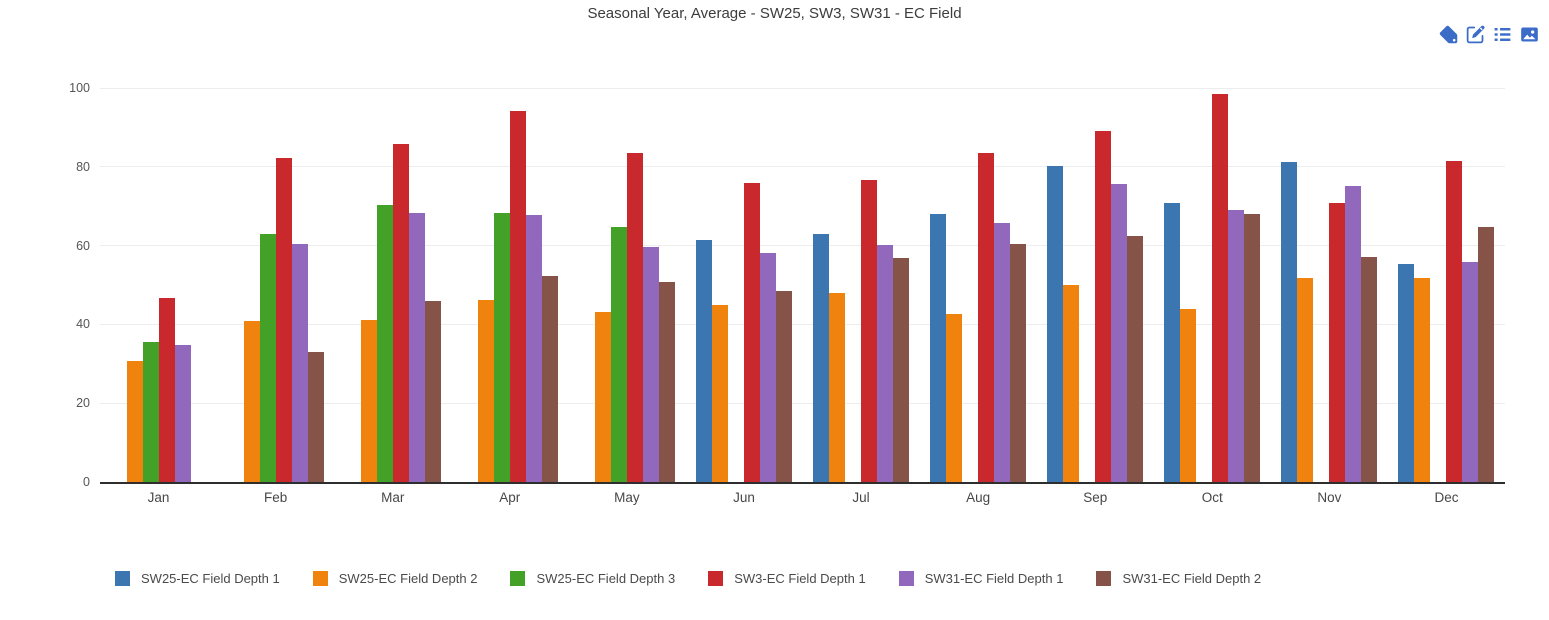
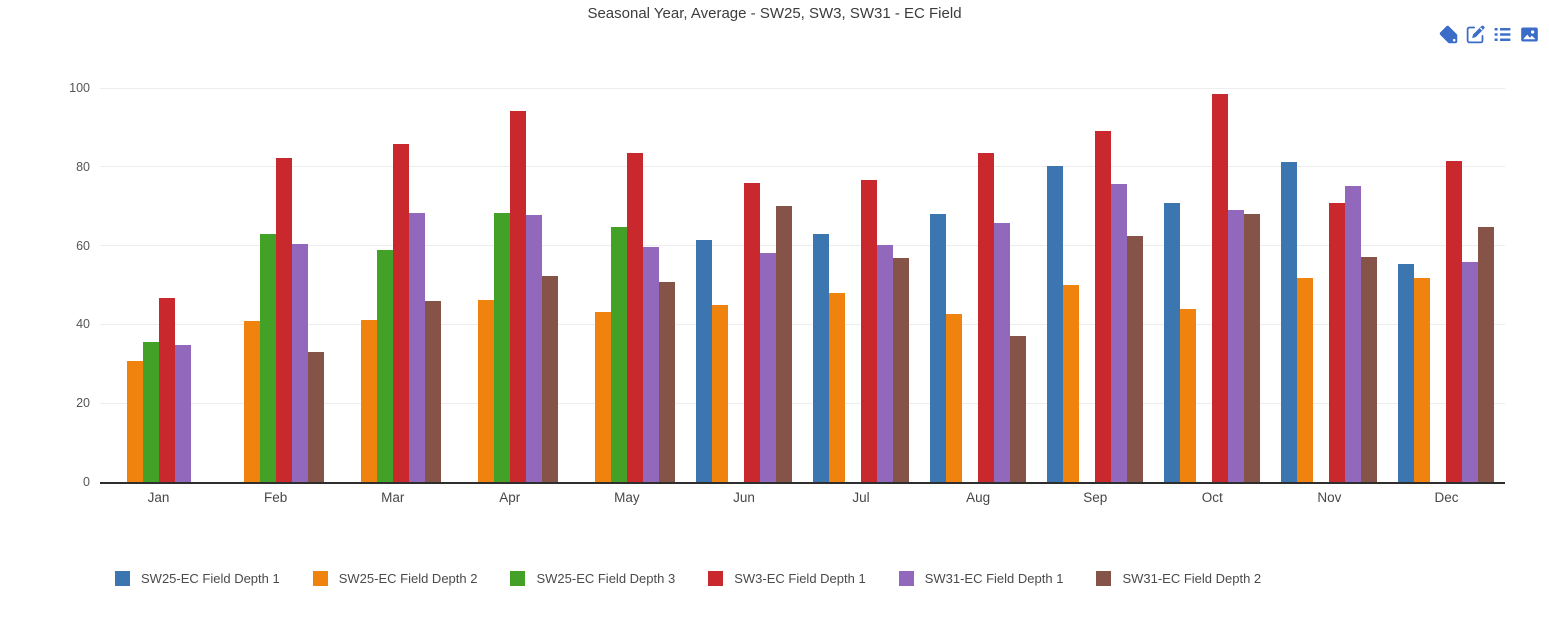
SW25-EC Field Depth 3/Mar: 70 -> 59
SW31-EC Field Depth 2/Jun: 49 -> 70
SW31-EC Field Depth 2/Aug: 60 -> 37
